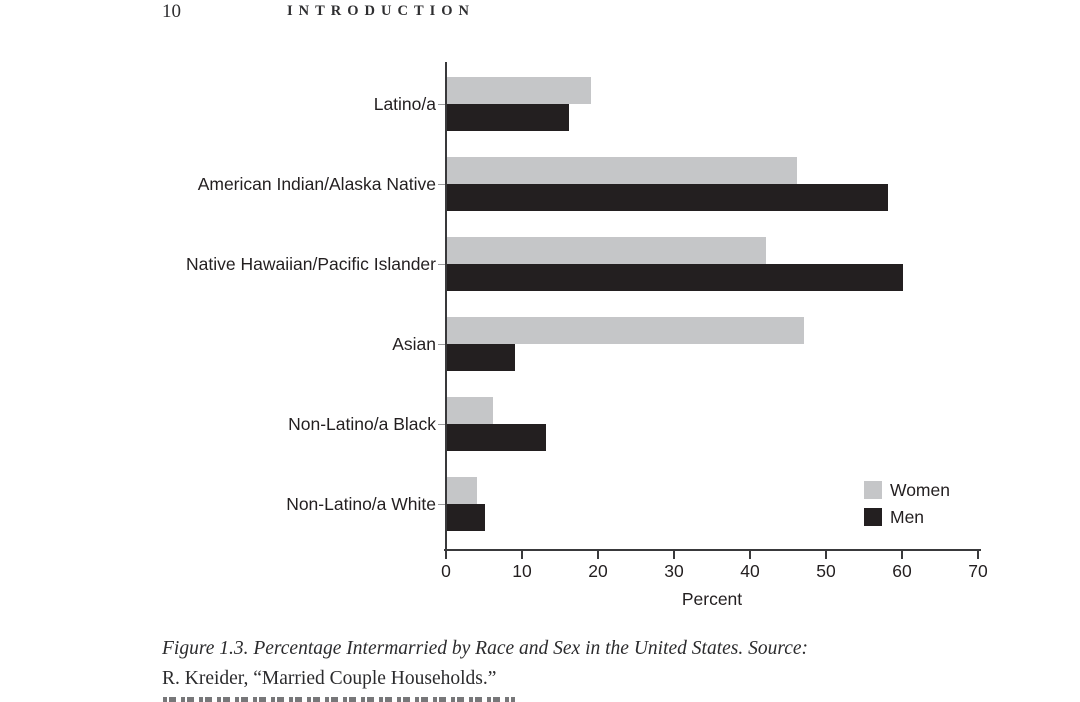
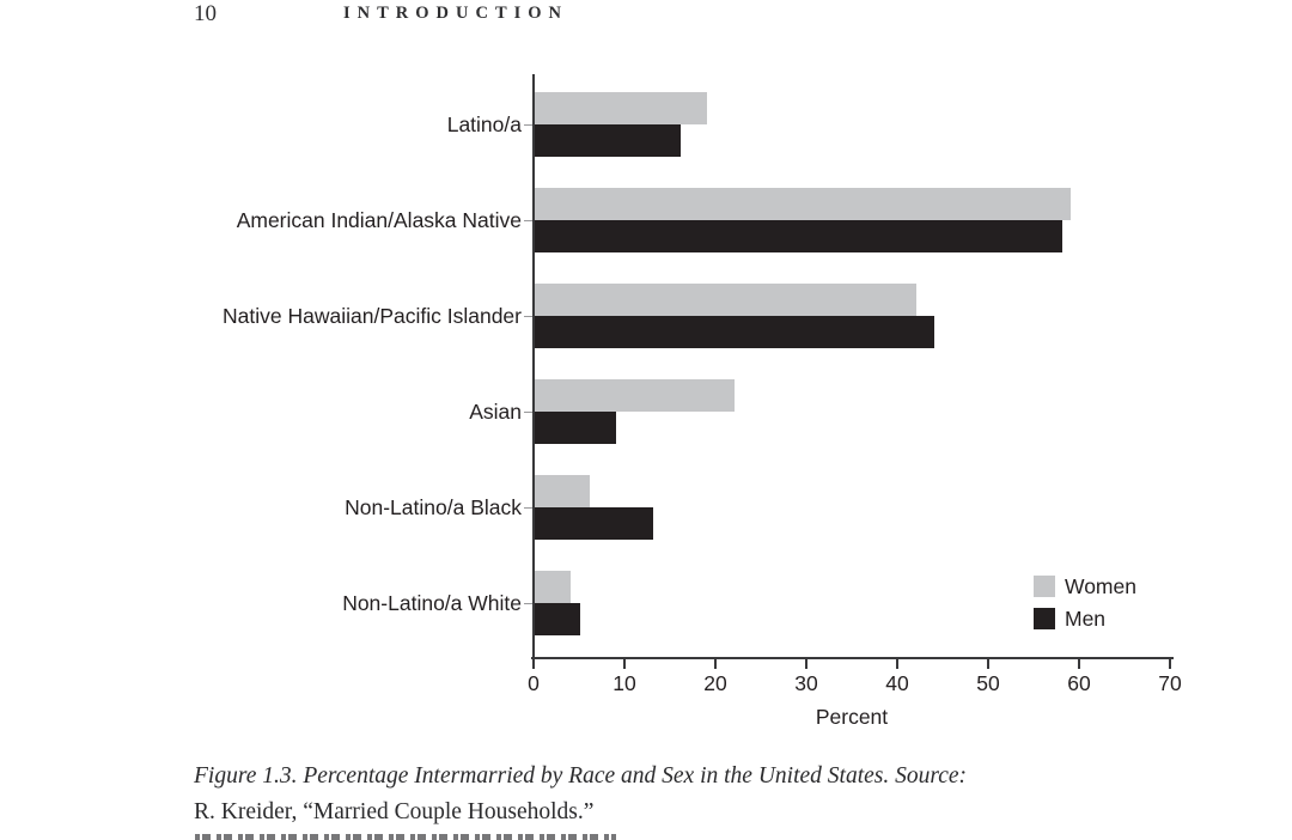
Women/American Indian/Alaska Native: 46 -> 59
Men/Native Hawaiian/Pacific Islander: 60 -> 44
Women/Asian: 47 -> 22
